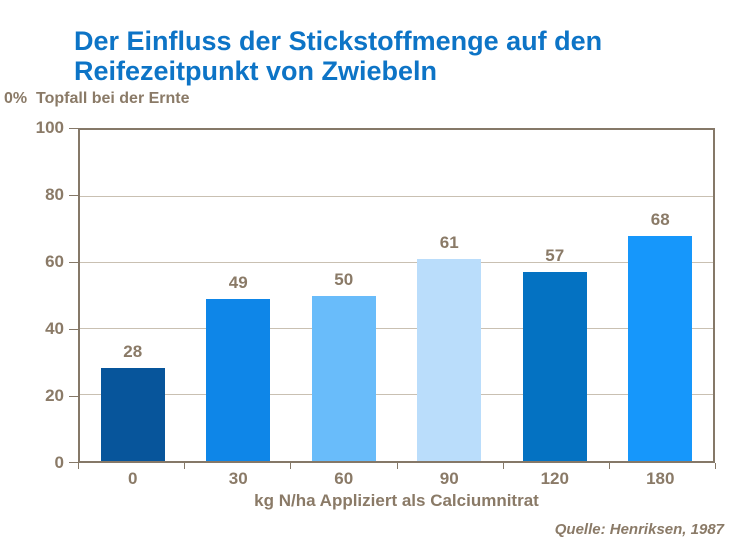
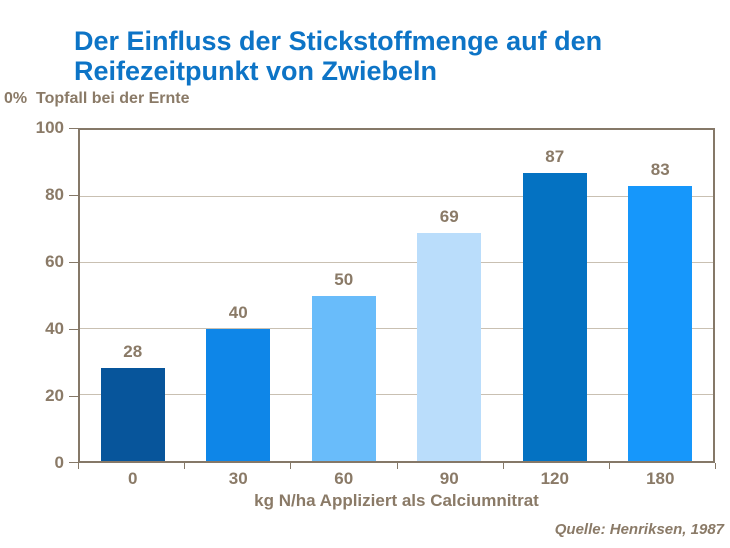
30: 49 -> 40
90: 61 -> 69
120: 57 -> 87
180: 68 -> 83
